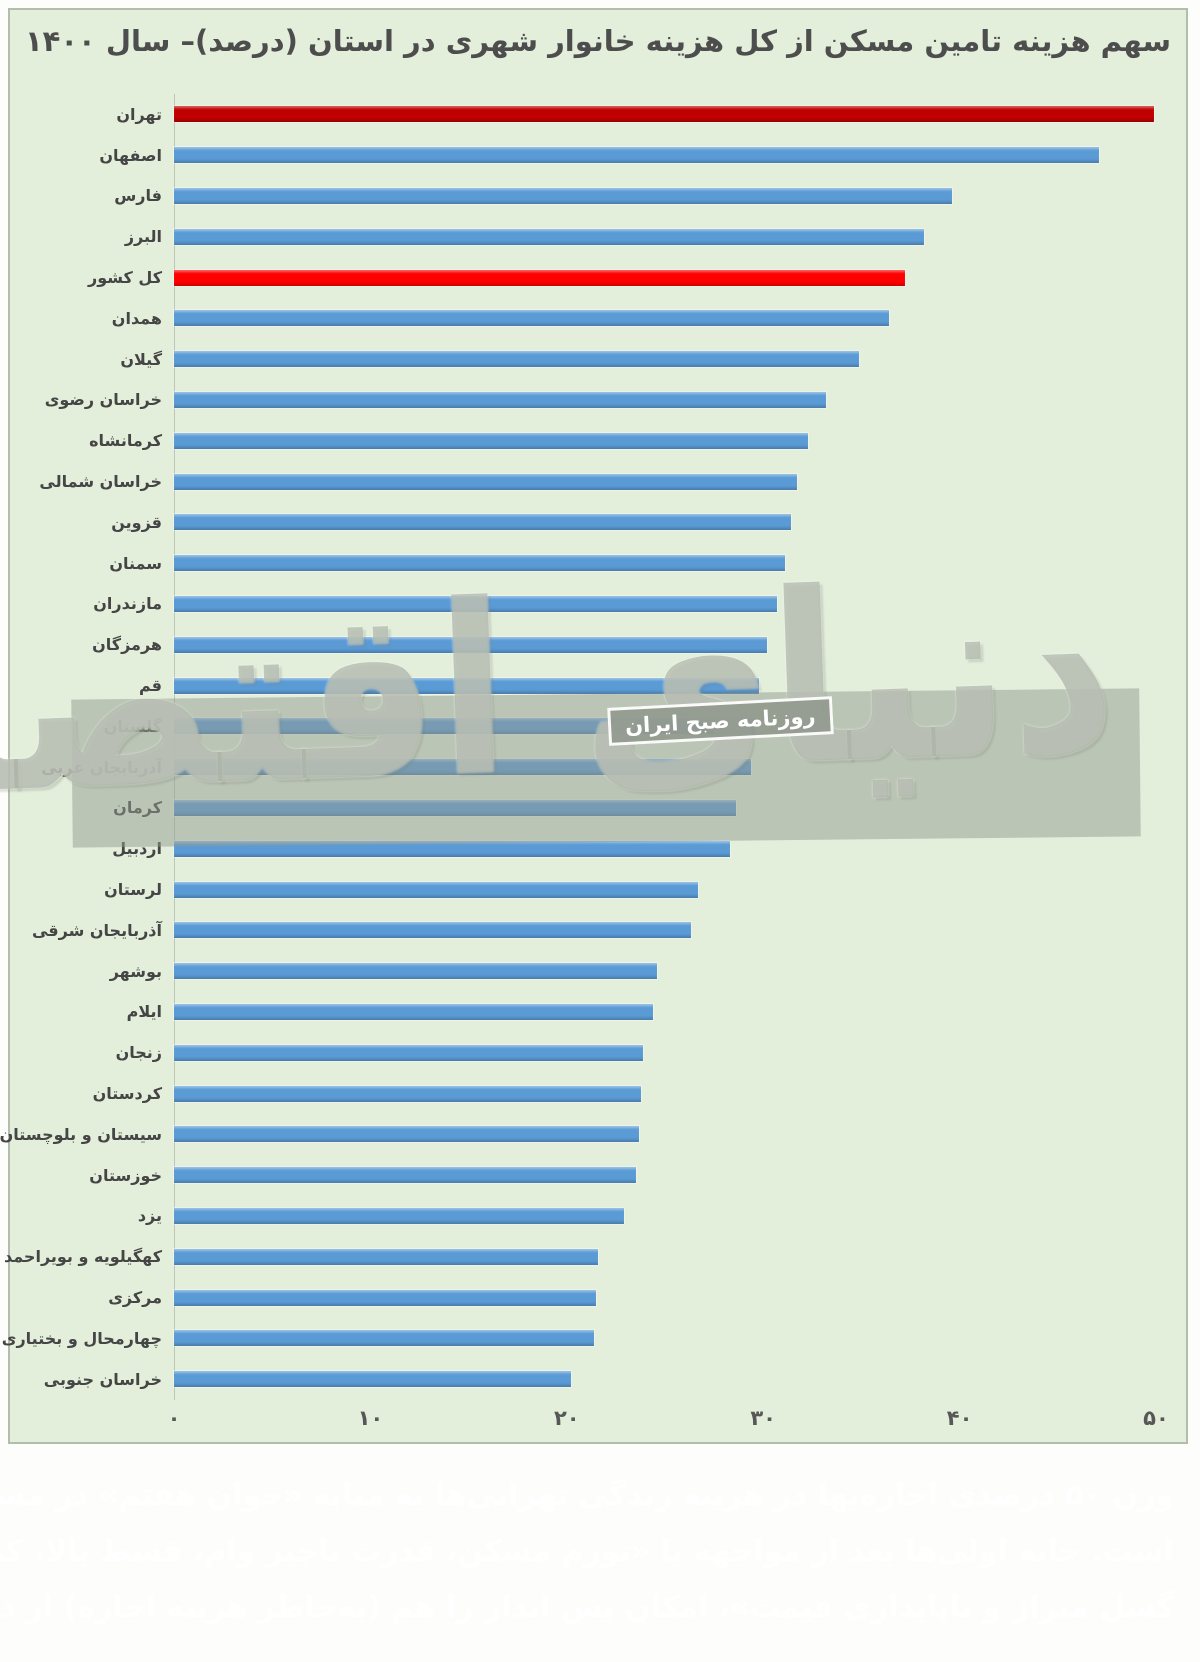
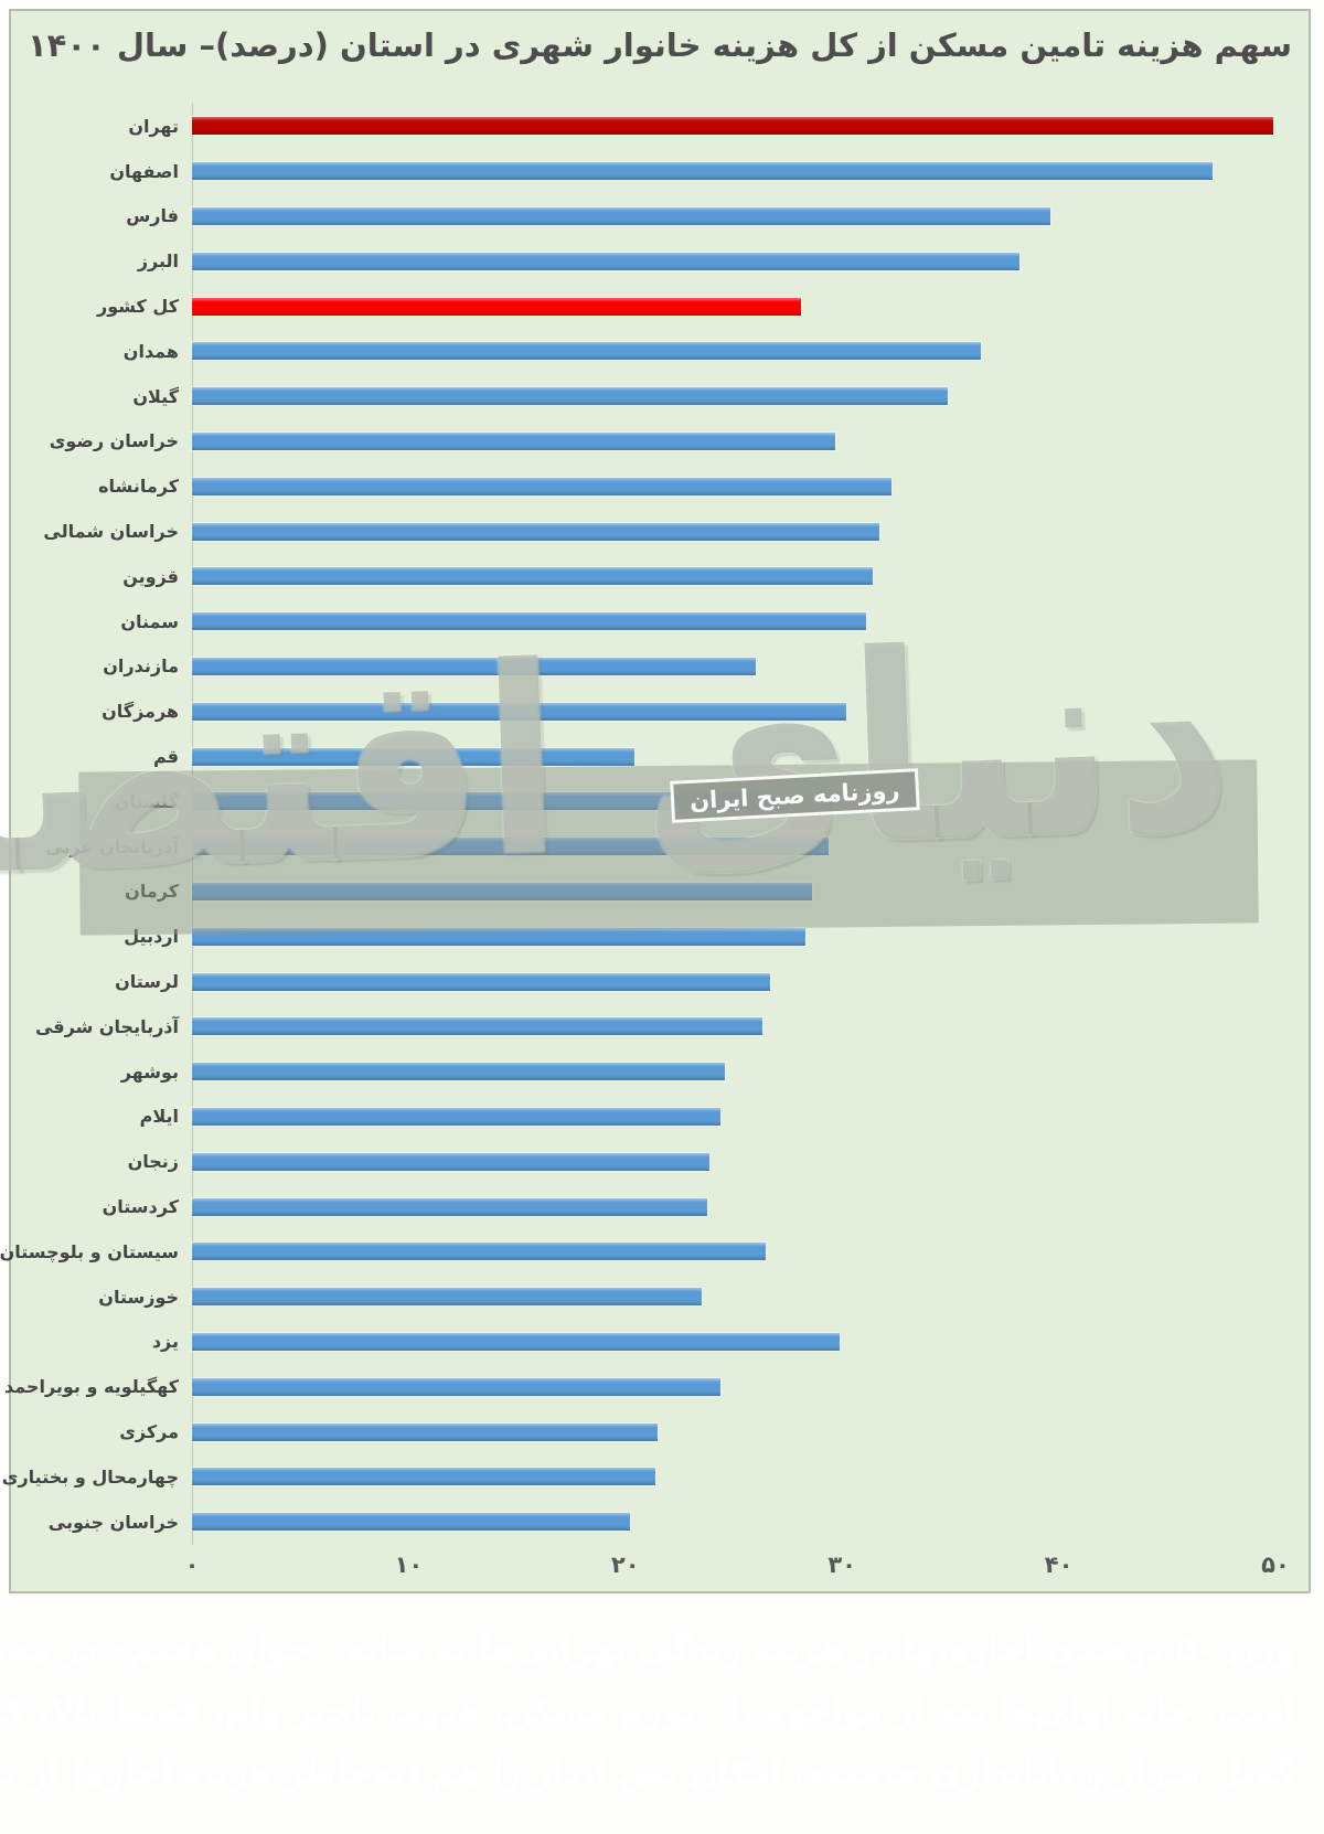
کل کشور: 37.2 -> 28.1
خراسان رضوی: 33.2 -> 29.7
مازندران: 30.7 -> 26.0
قم: 29.8 -> 20.4
سیستان و بلوچستان: 23.7 -> 26.5
یزد: 22.9 -> 29.9
کهگیلویه و بویراحمد: 21.6 -> 24.4
